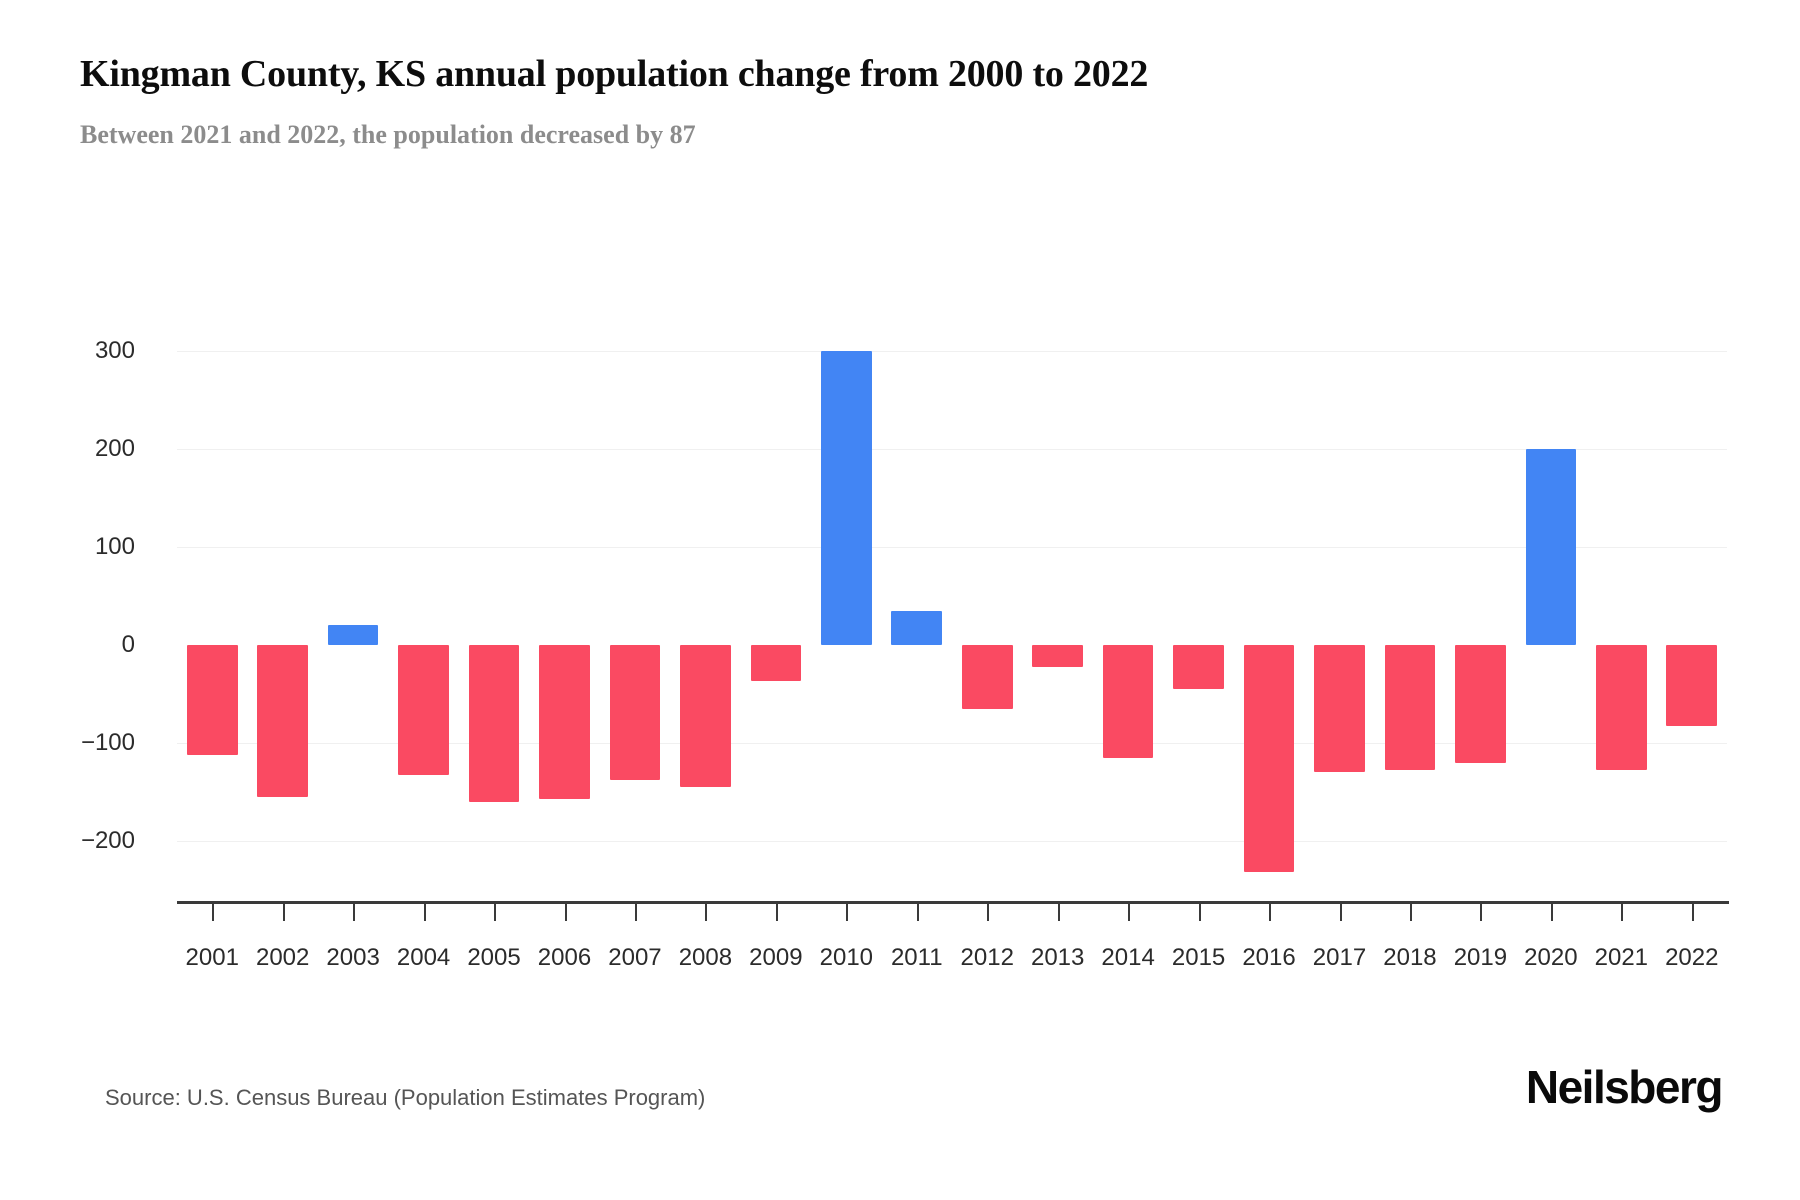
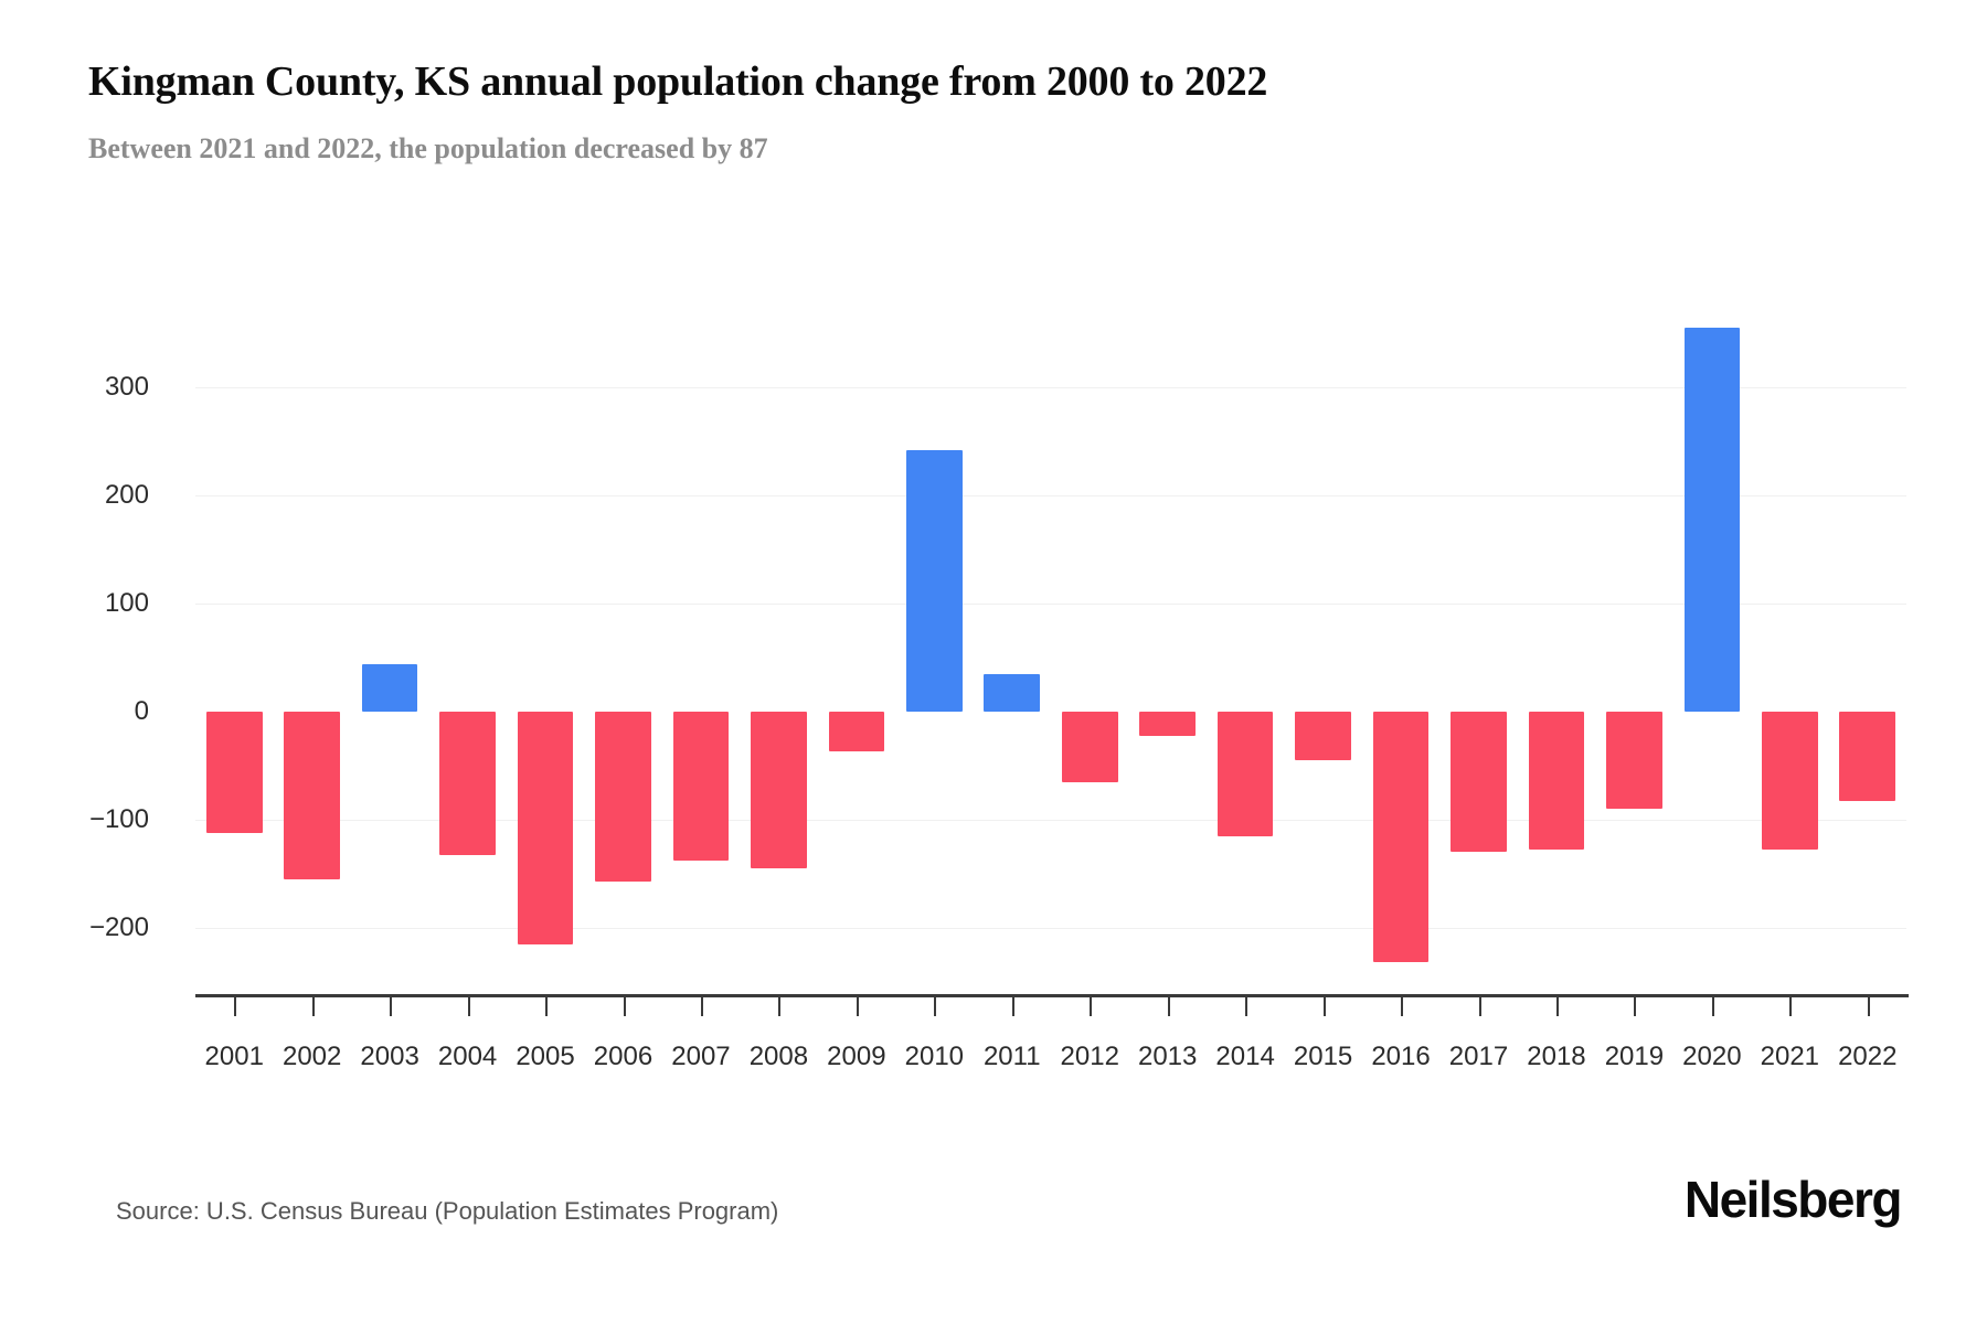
2003: 20 -> 40
2005: -160 -> -220
2010: 300 -> 240
2019: -120 -> -90
2020: 200 -> 360
